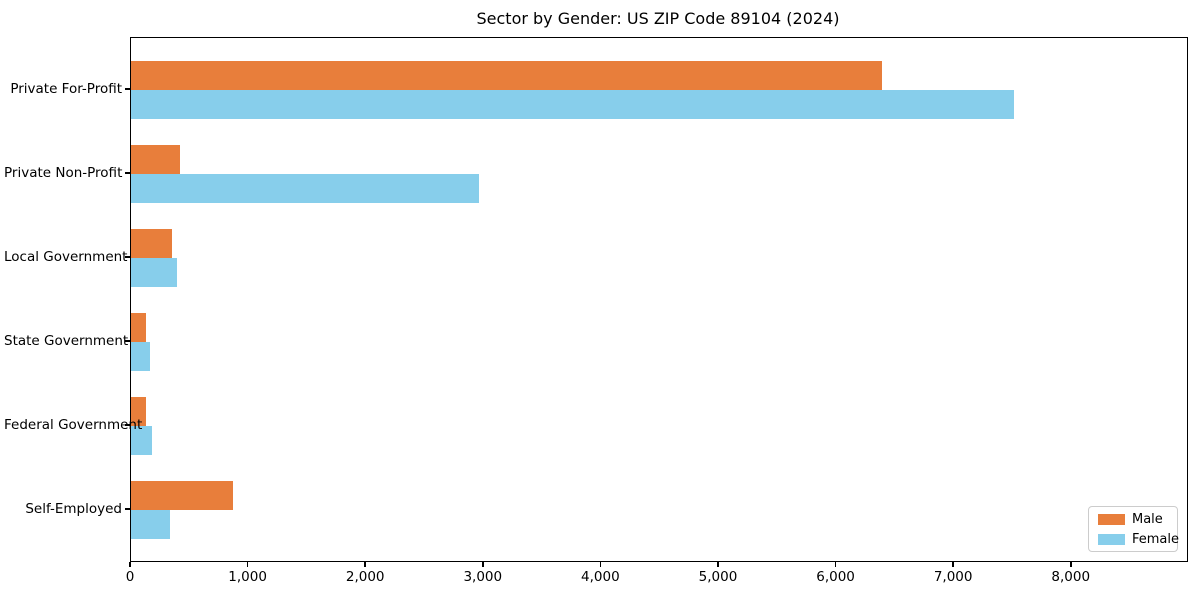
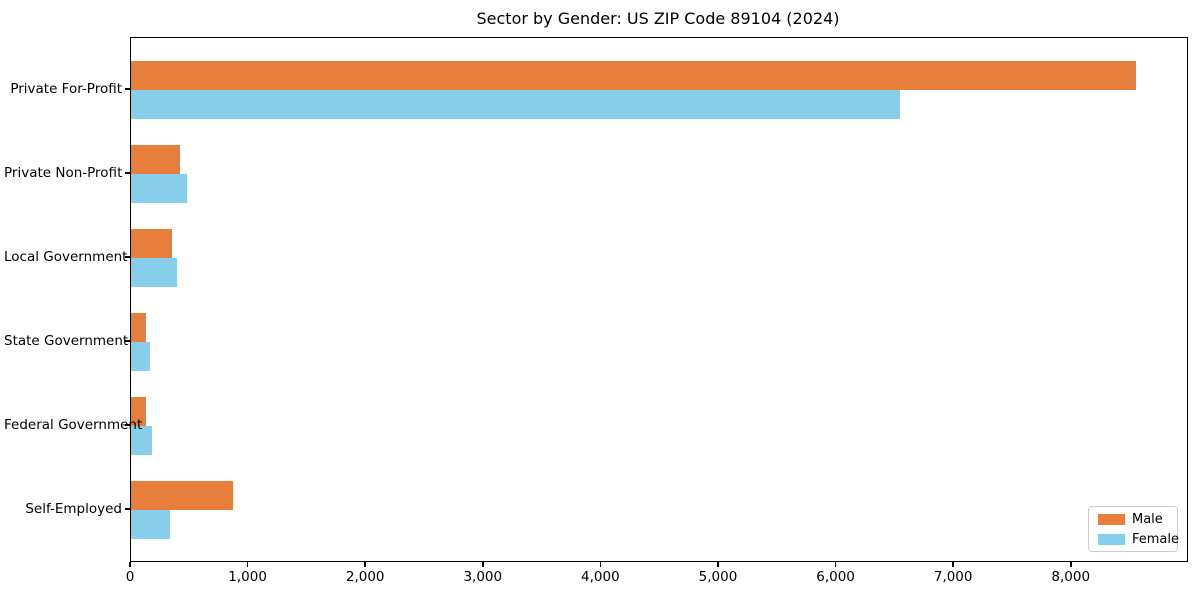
Male/Private For-Profit: 6390 -> 8550
Female/Private For-Profit: 7510 -> 6540
Female/Private Non-Profit: 2960 -> 480
